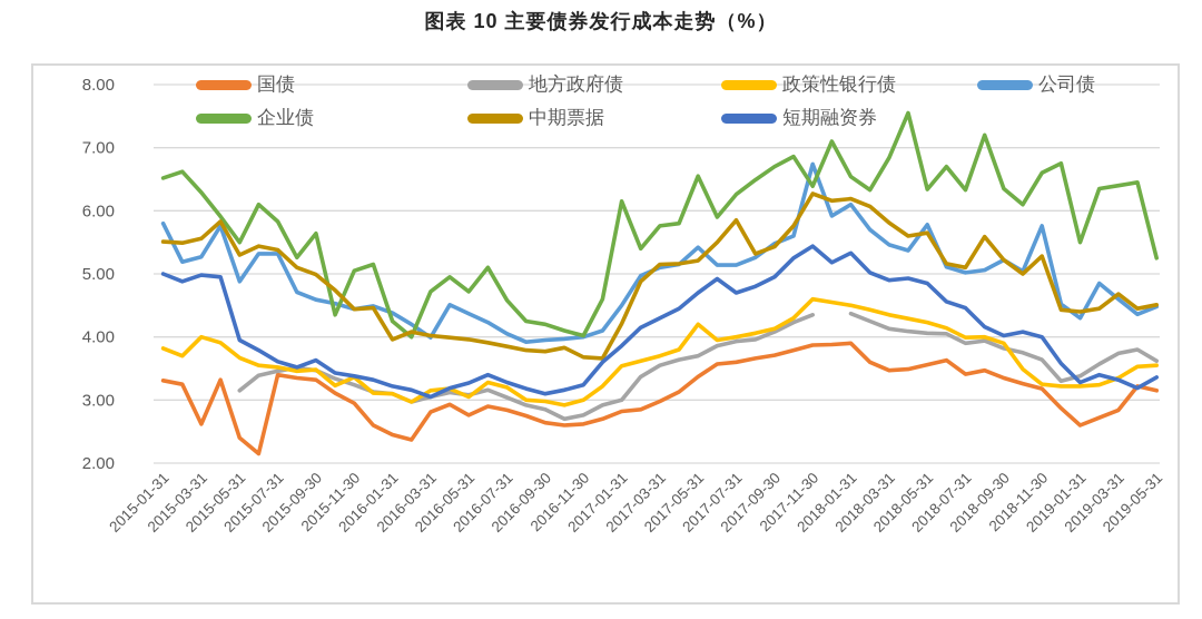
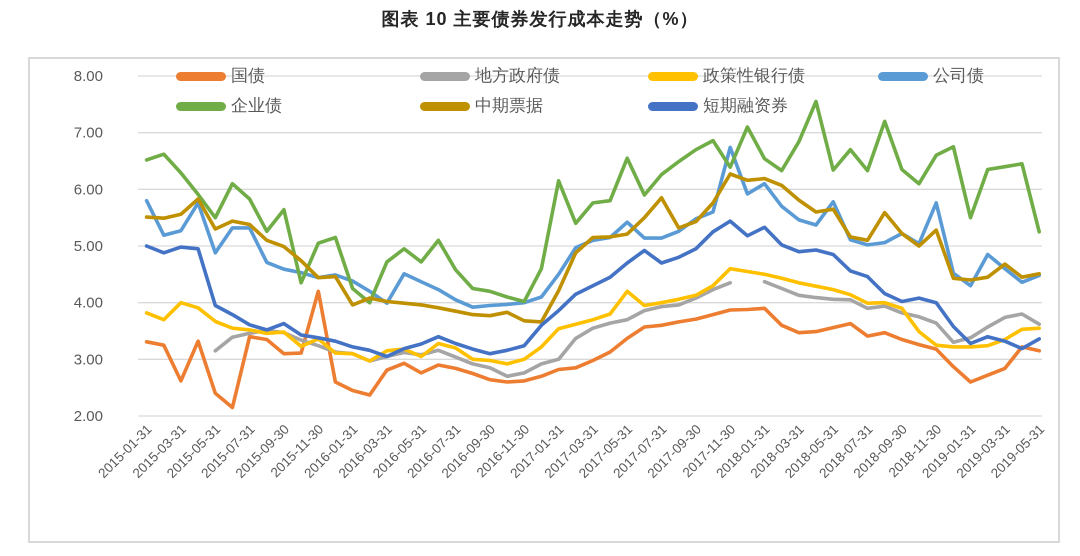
国债/2015-09-30: 3.3 -> 3.1
国债/2015-11-30: 3.0 -> 4.2
